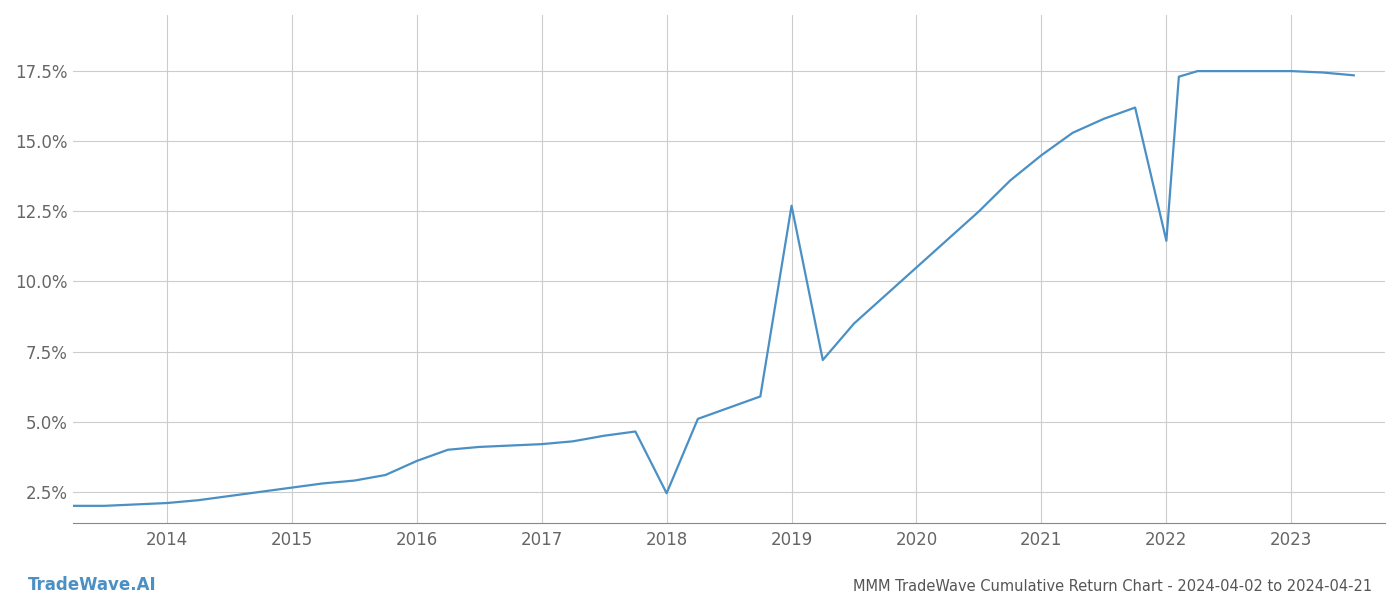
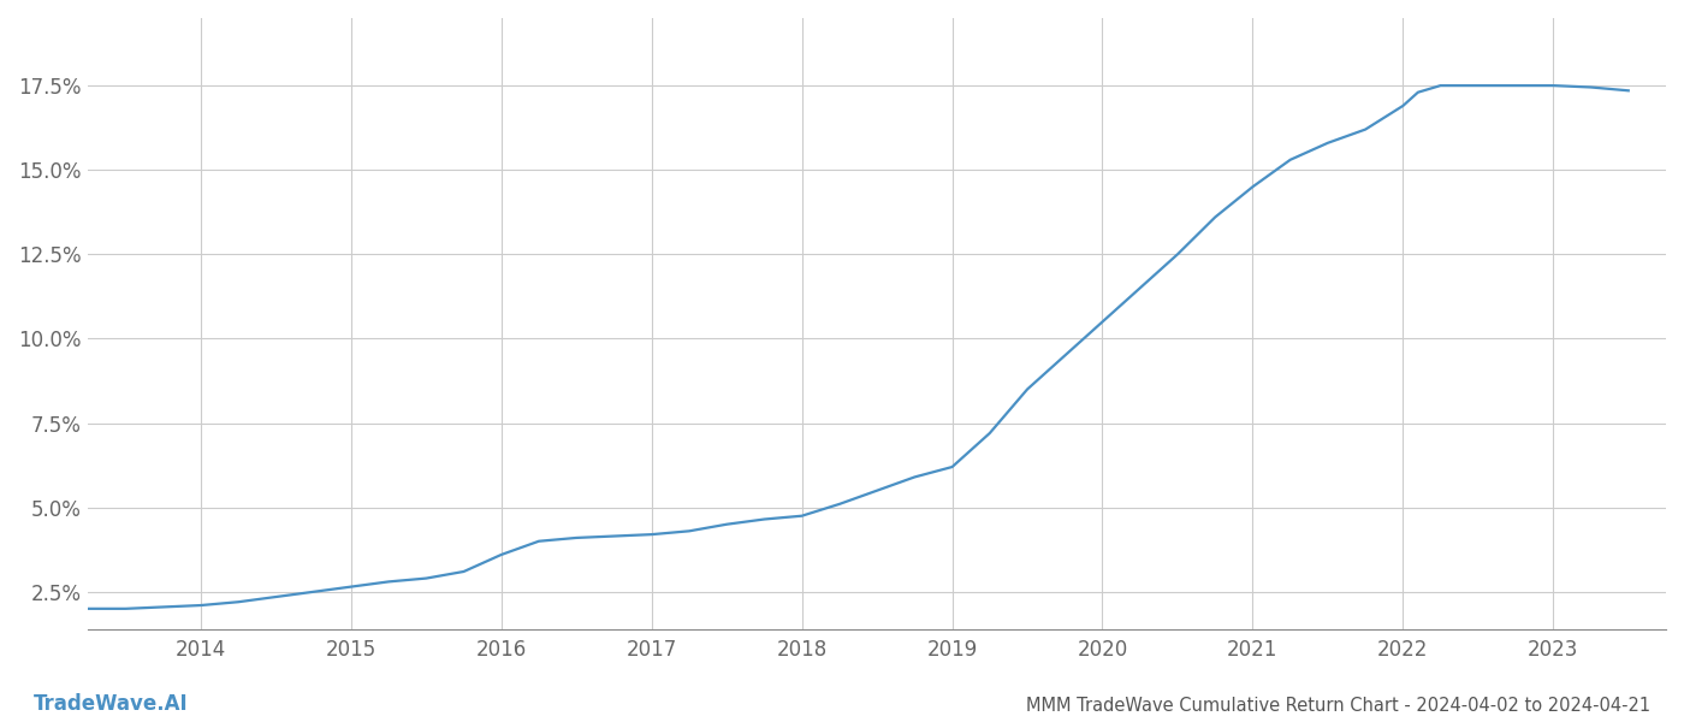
2018: 2.45% -> 4.75%
2019: 12.70% -> 6.20%
2022: 11.45% -> 16.90%
